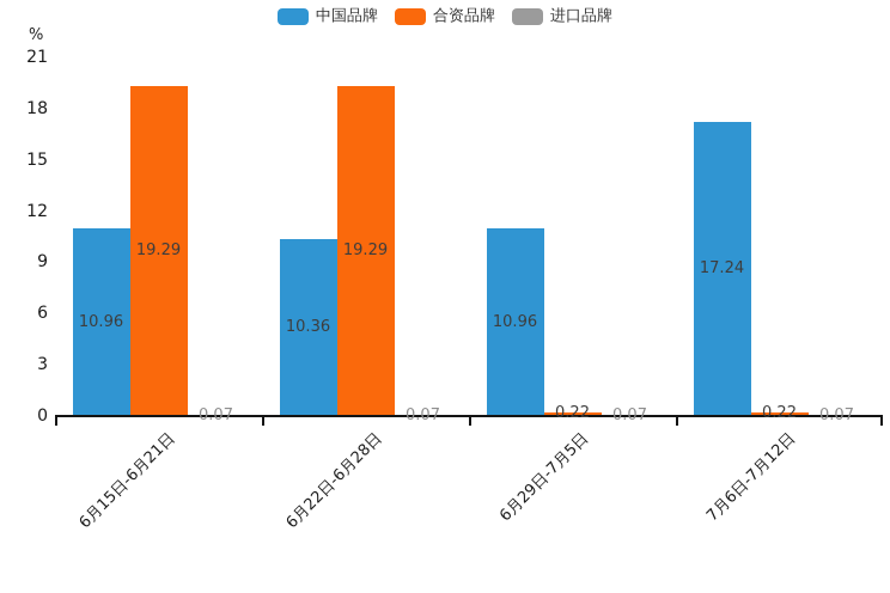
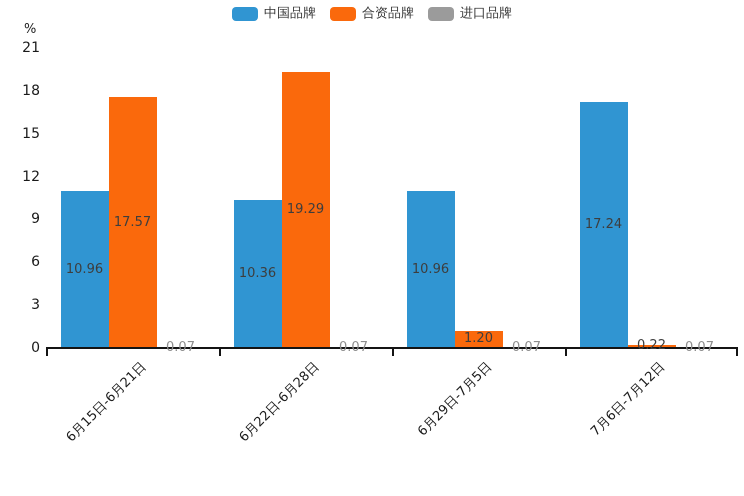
合资品牌/6月15日-6月21日: 19.29 -> 17.57
合资品牌/6月29日-7月5日: 0.22 -> 1.20
